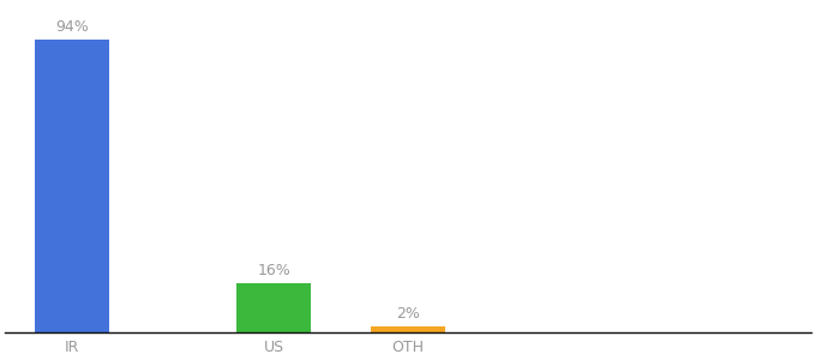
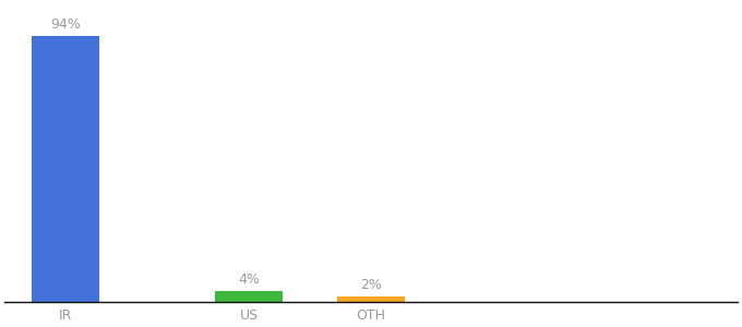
US: 16% -> 4%
